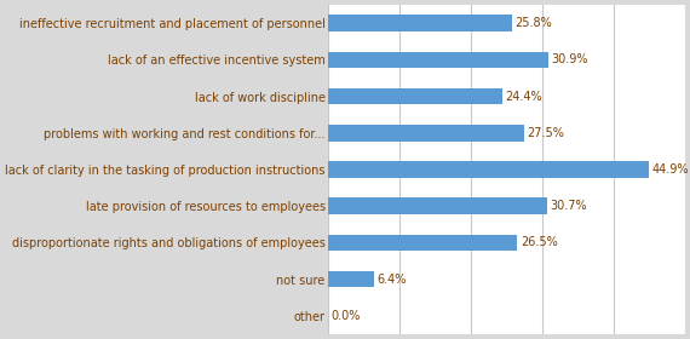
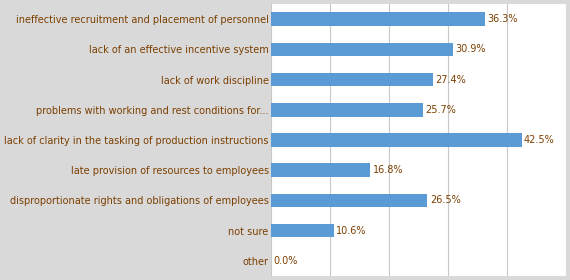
ineffective recruitment and placement of personnel: 25.8% -> 36.3%
lack of work discipline: 24.4% -> 27.4%
problems with working and rest conditions for...: 27.5% -> 25.7%
lack of clarity in the tasking of production instructions: 44.9% -> 42.5%
late provision of resources to employees: 30.7% -> 16.8%
not sure: 6.4% -> 10.6%
